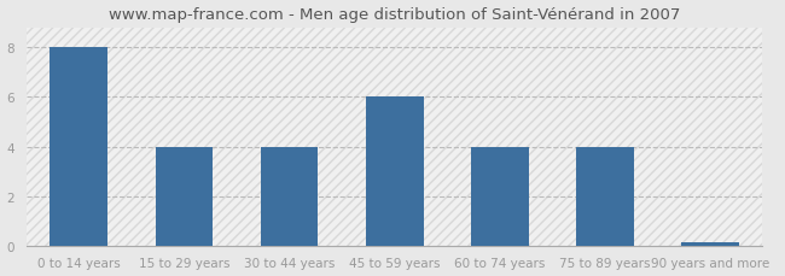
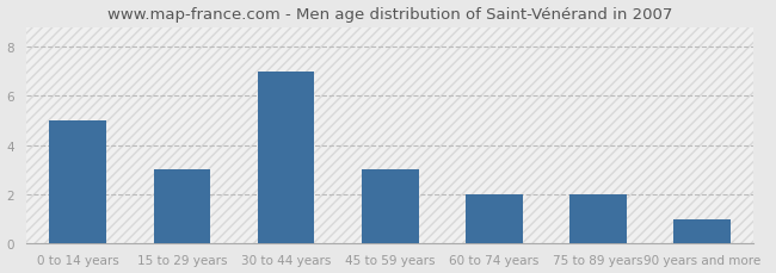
0 to 14 years: 8.00 -> 5.00
15 to 29 years: 4.00 -> 3.00
30 to 44 years: 4.00 -> 7.00
45 to 59 years: 6.00 -> 3.00
60 to 74 years: 4.00 -> 2.00
75 to 89 years: 4.00 -> 2.00
90 years and more: 0.12 -> 0.95
